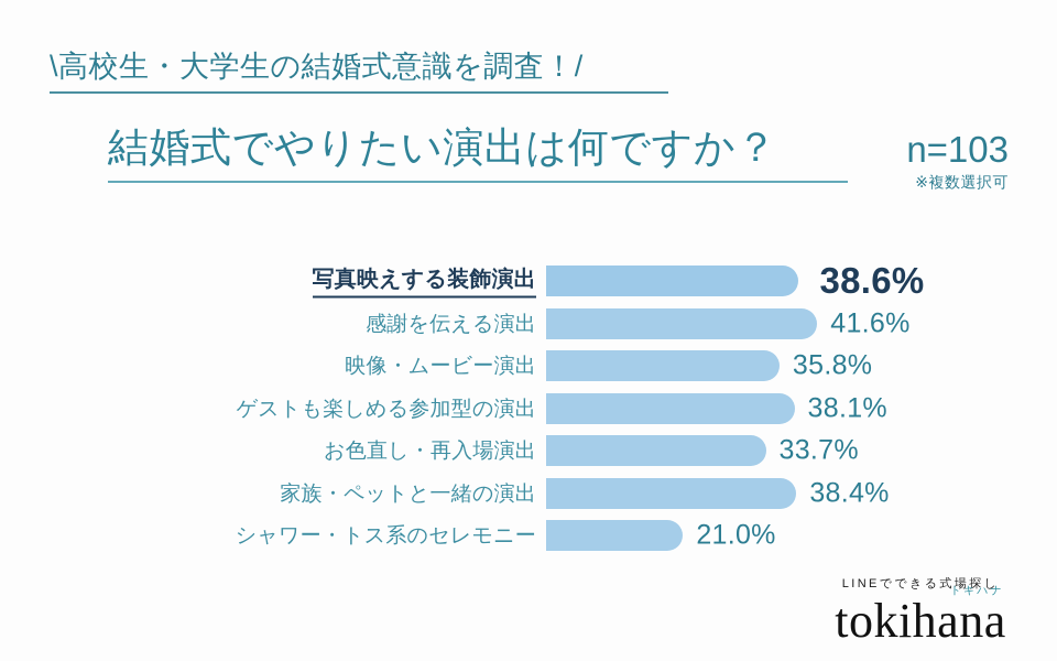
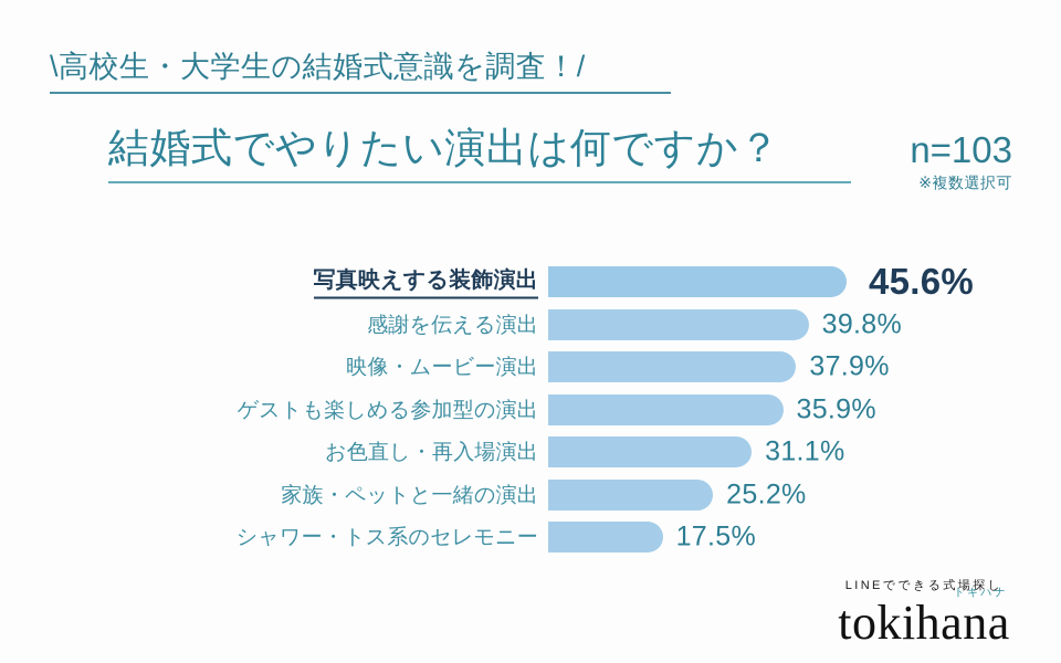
写真映えする装飾演出: 38.6% -> 45.6%
感謝を伝える演出: 41.6% -> 39.8%
映像・ムービー演出: 35.8% -> 37.9%
ゲストも楽しめる参加型の演出: 38.1% -> 35.9%
お色直し・再入場演出: 33.7% -> 31.1%
家族・ペットと一緒の演出: 38.4% -> 25.2%
シャワー・トス系のセレモニー: 21.0% -> 17.5%
